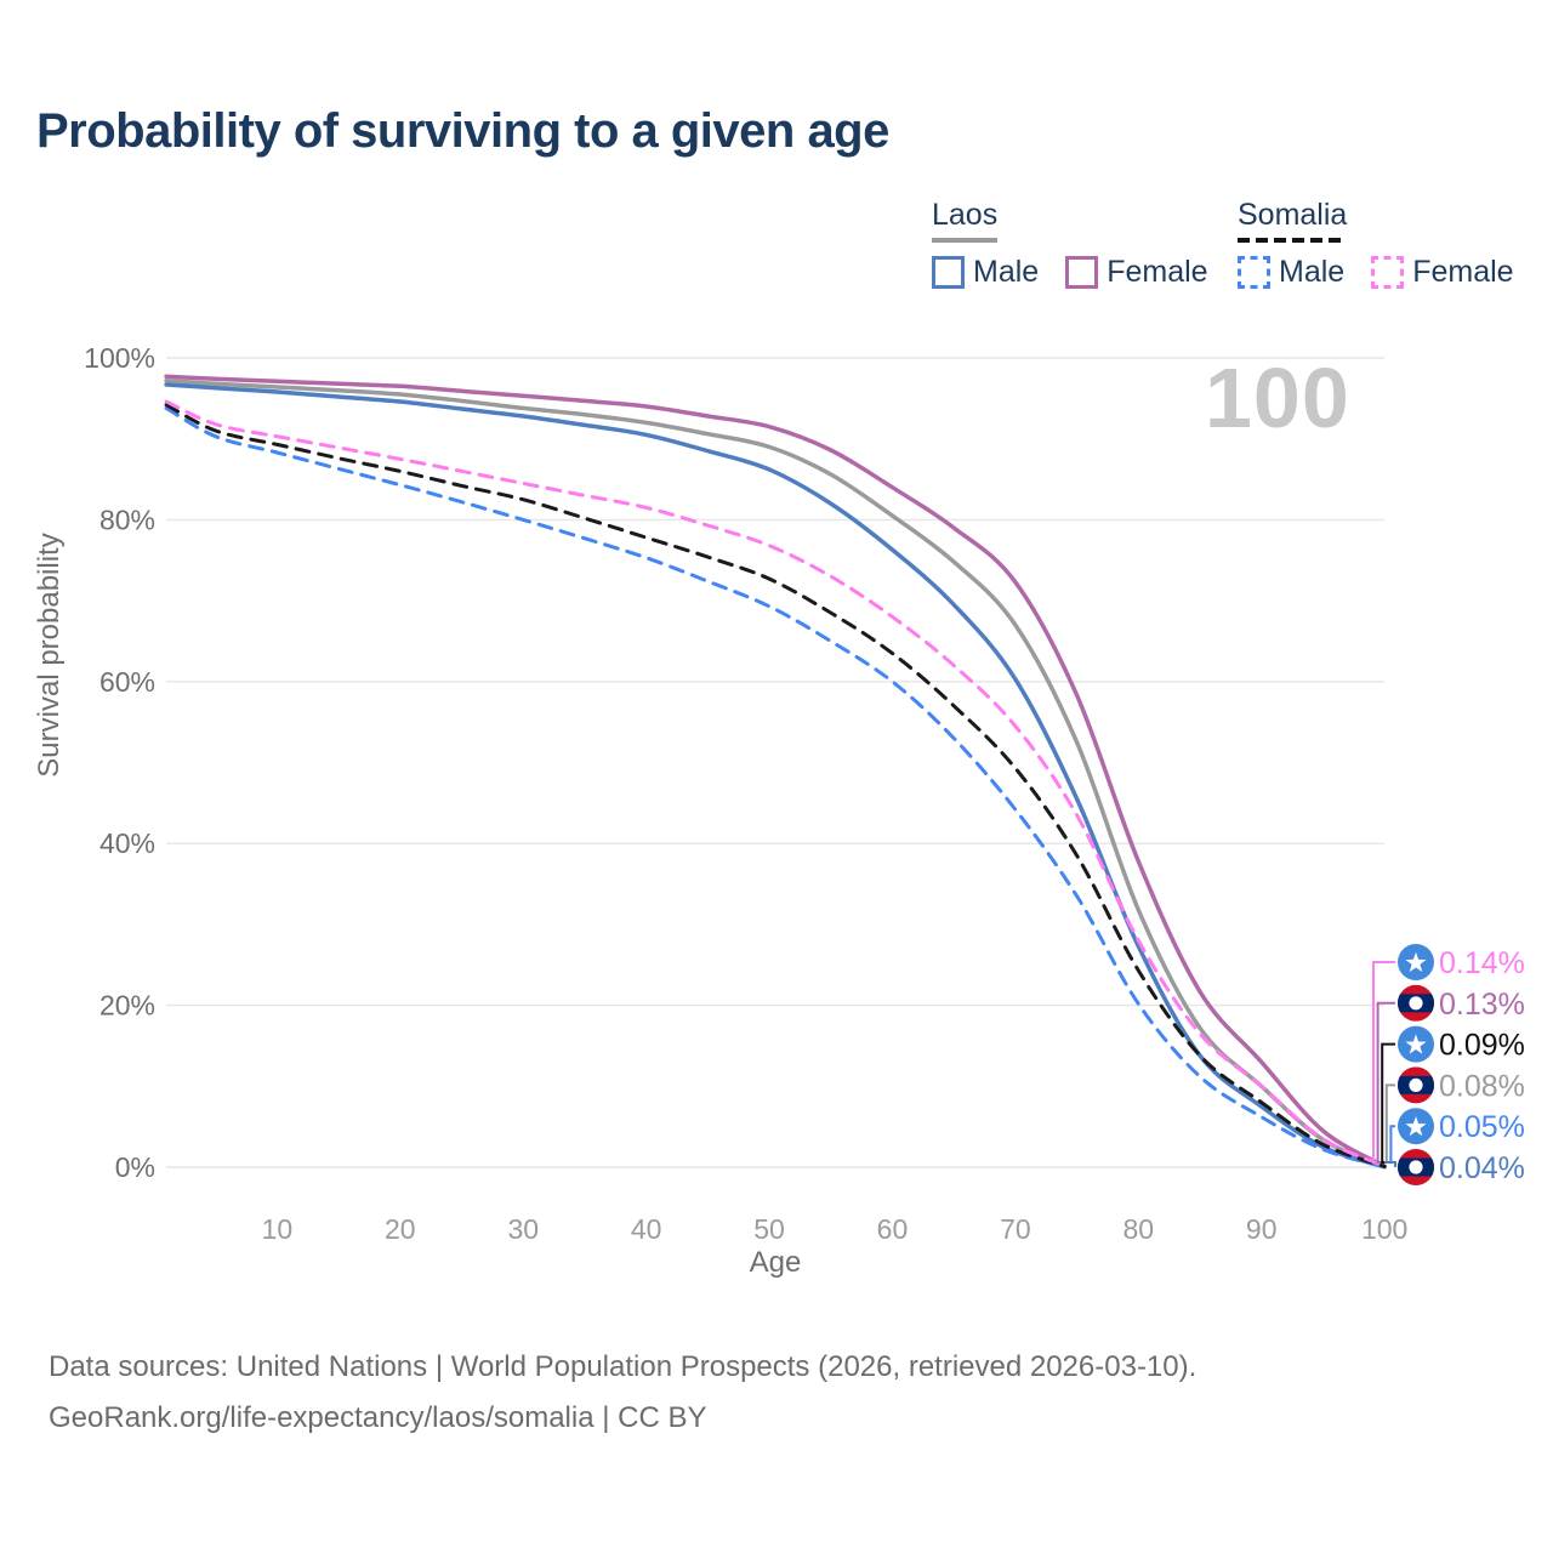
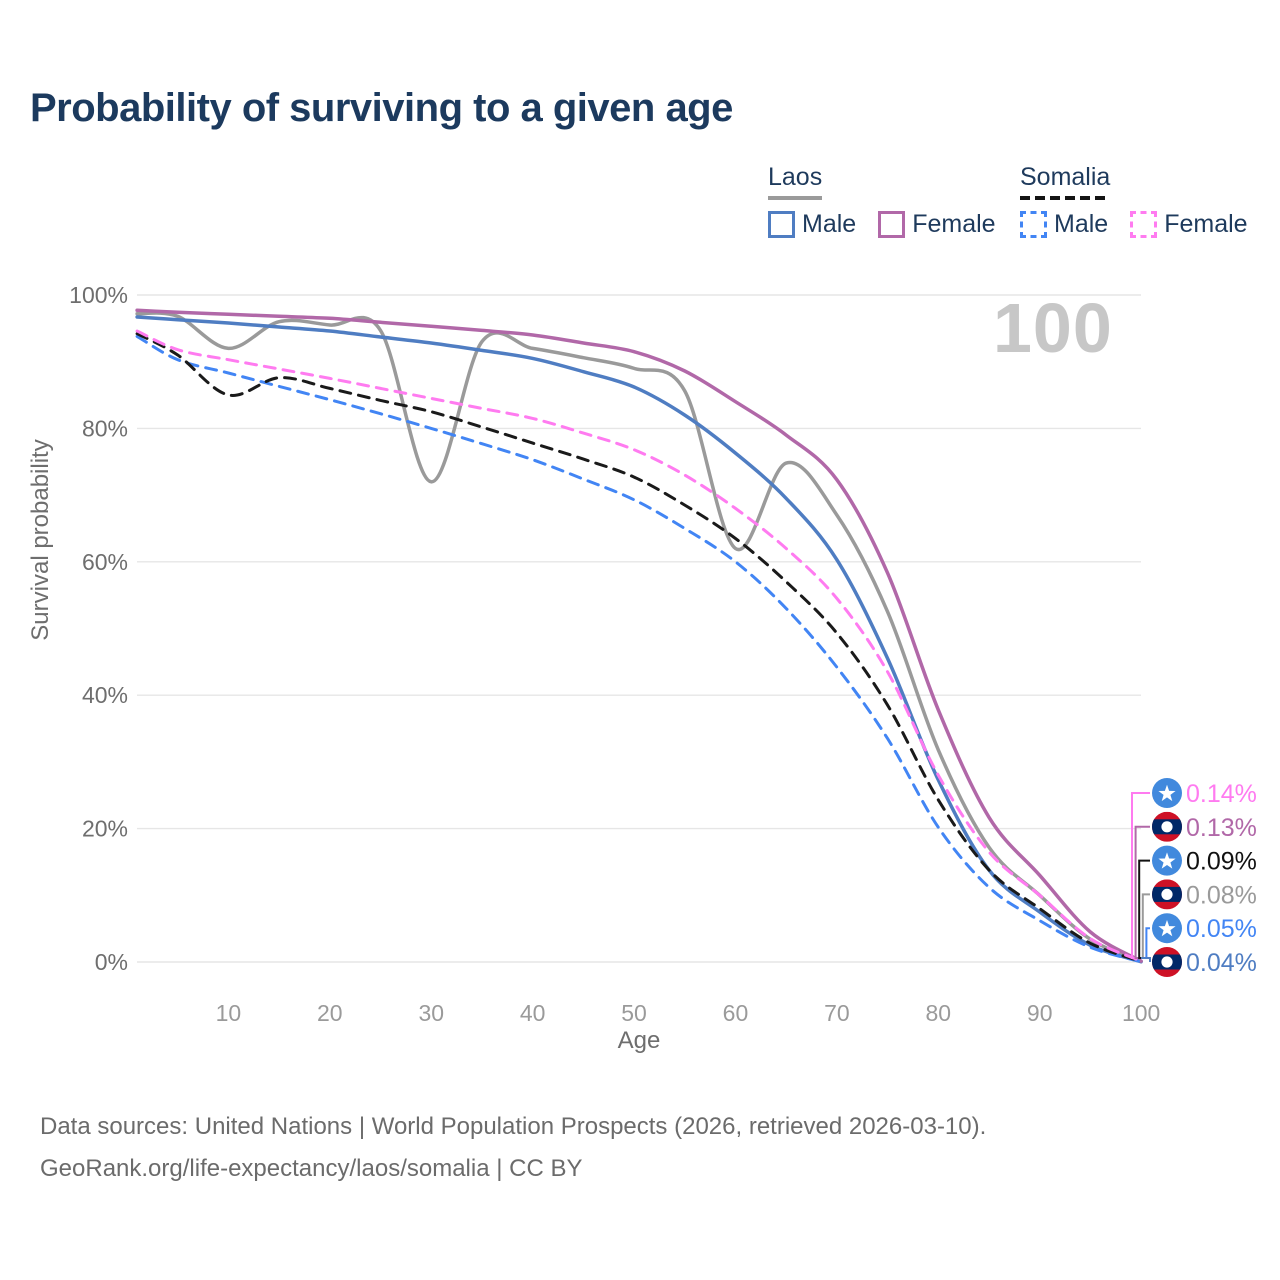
Laos/10: 96% -> 92%
Somalia/10: 89% -> 85%
Laos/30: 94% -> 72%
Laos/60: 80% -> 62%
